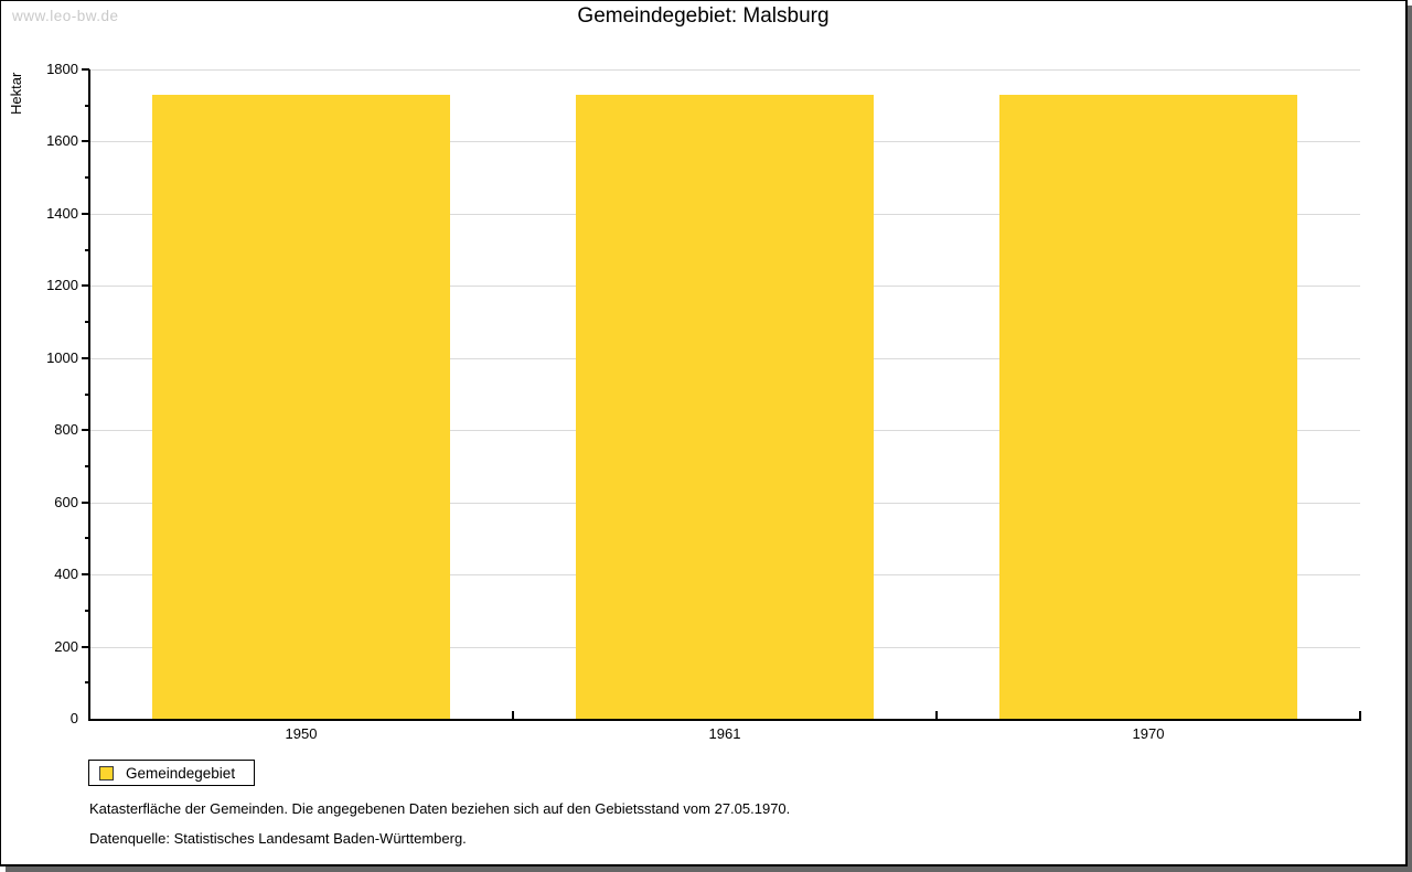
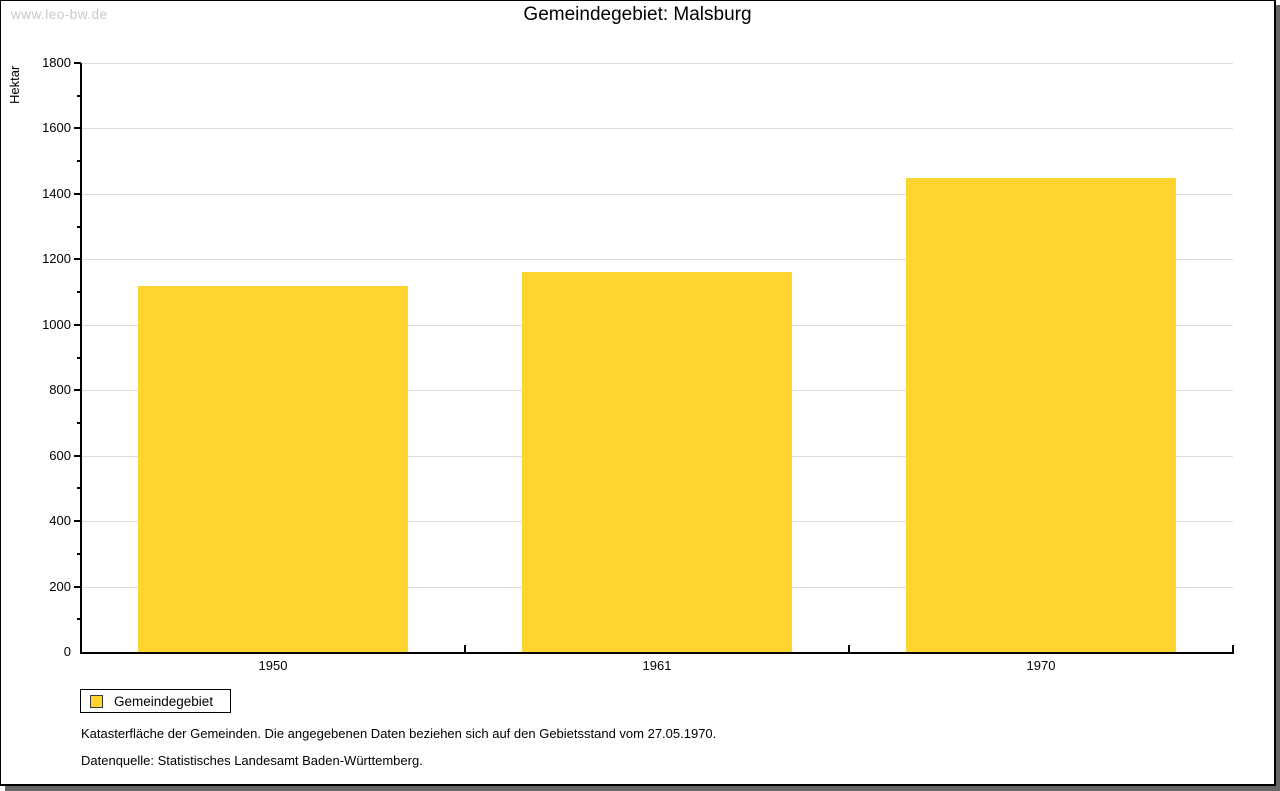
1950: 1730 -> 1120
1961: 1730 -> 1160
1970: 1730 -> 1450
